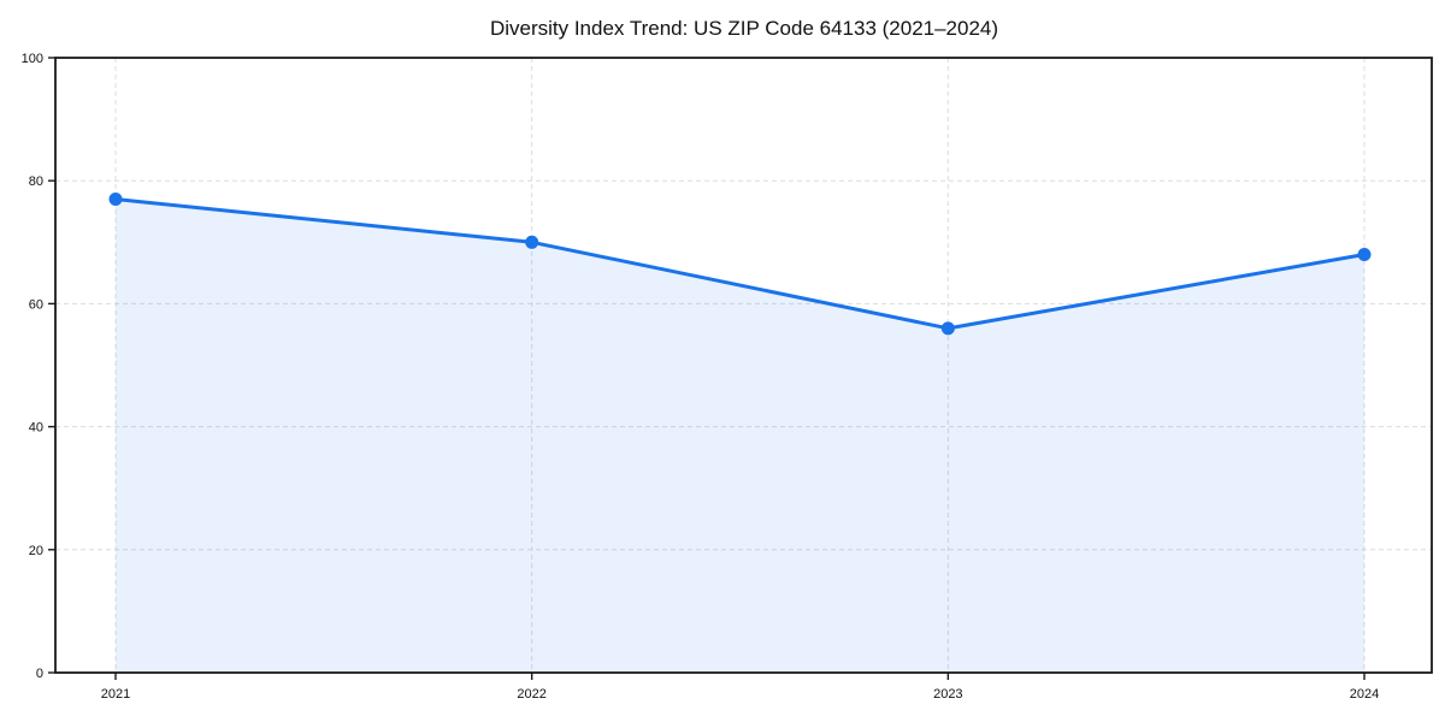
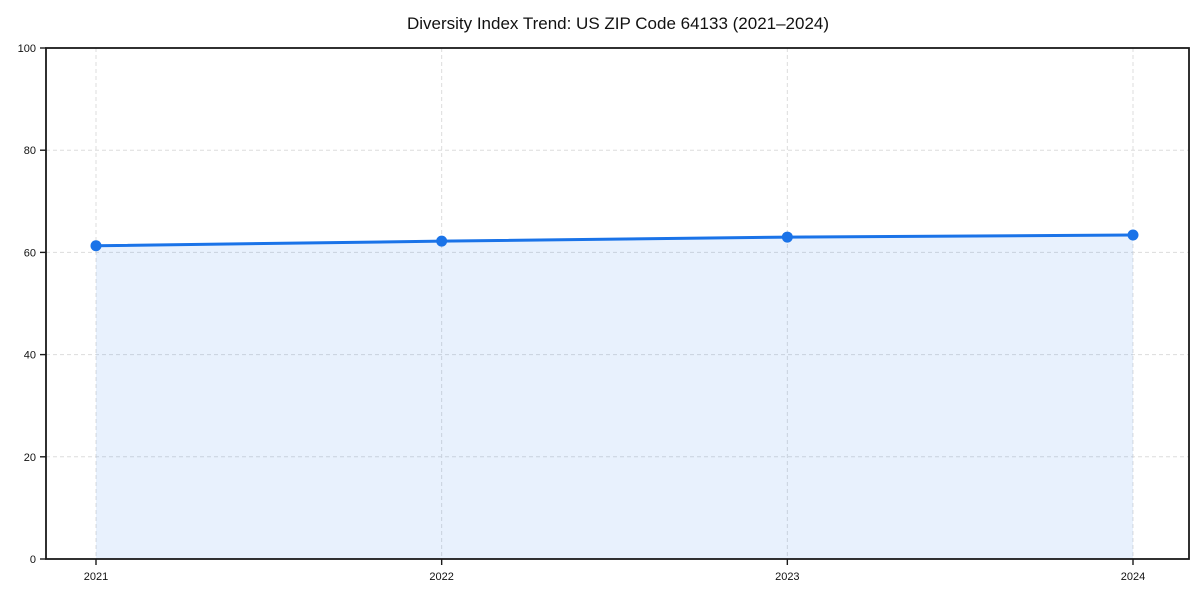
2021: 77 -> 61
2022: 70 -> 62
2023: 56 -> 63
2024: 68 -> 63
